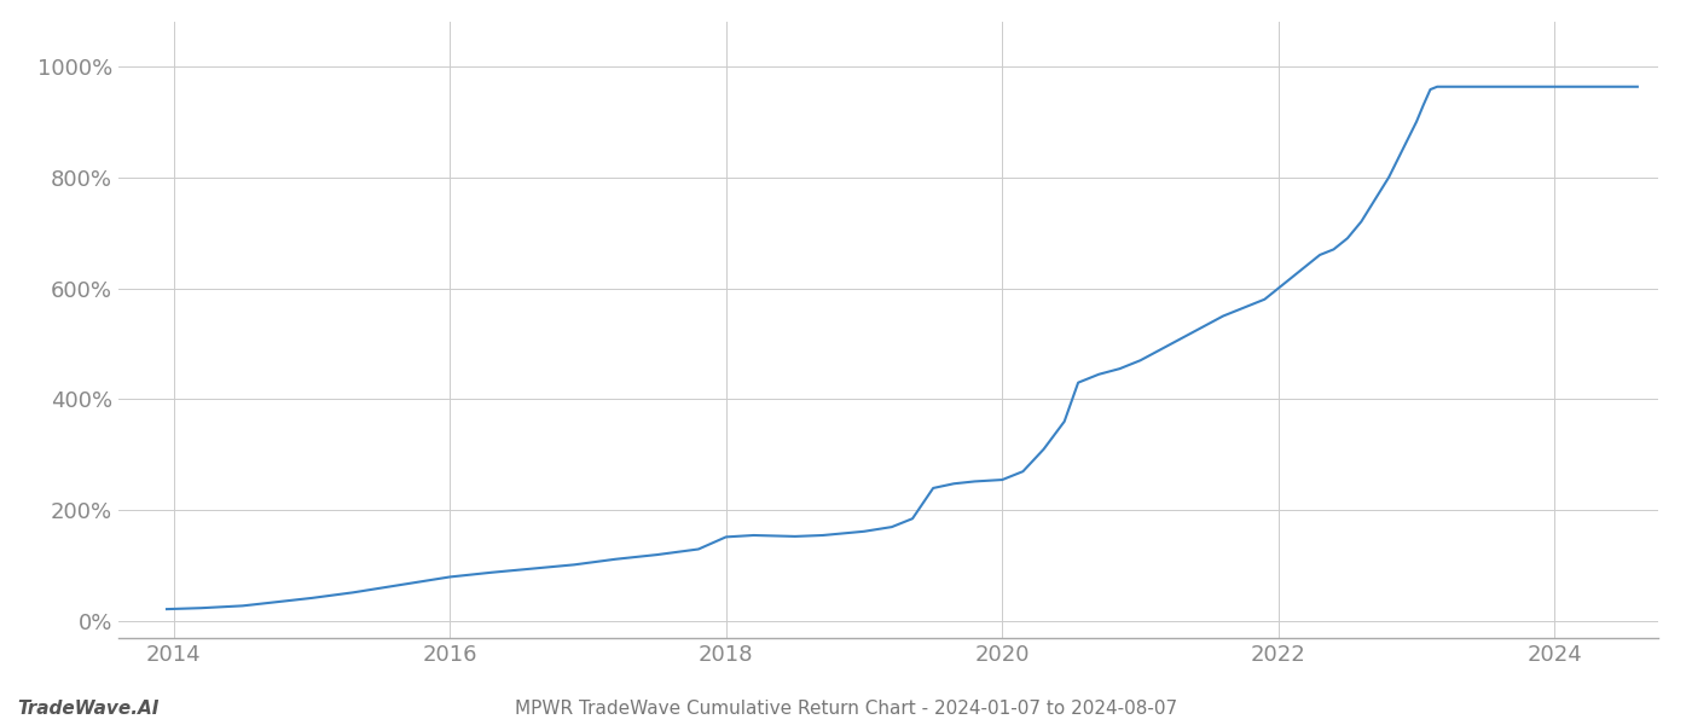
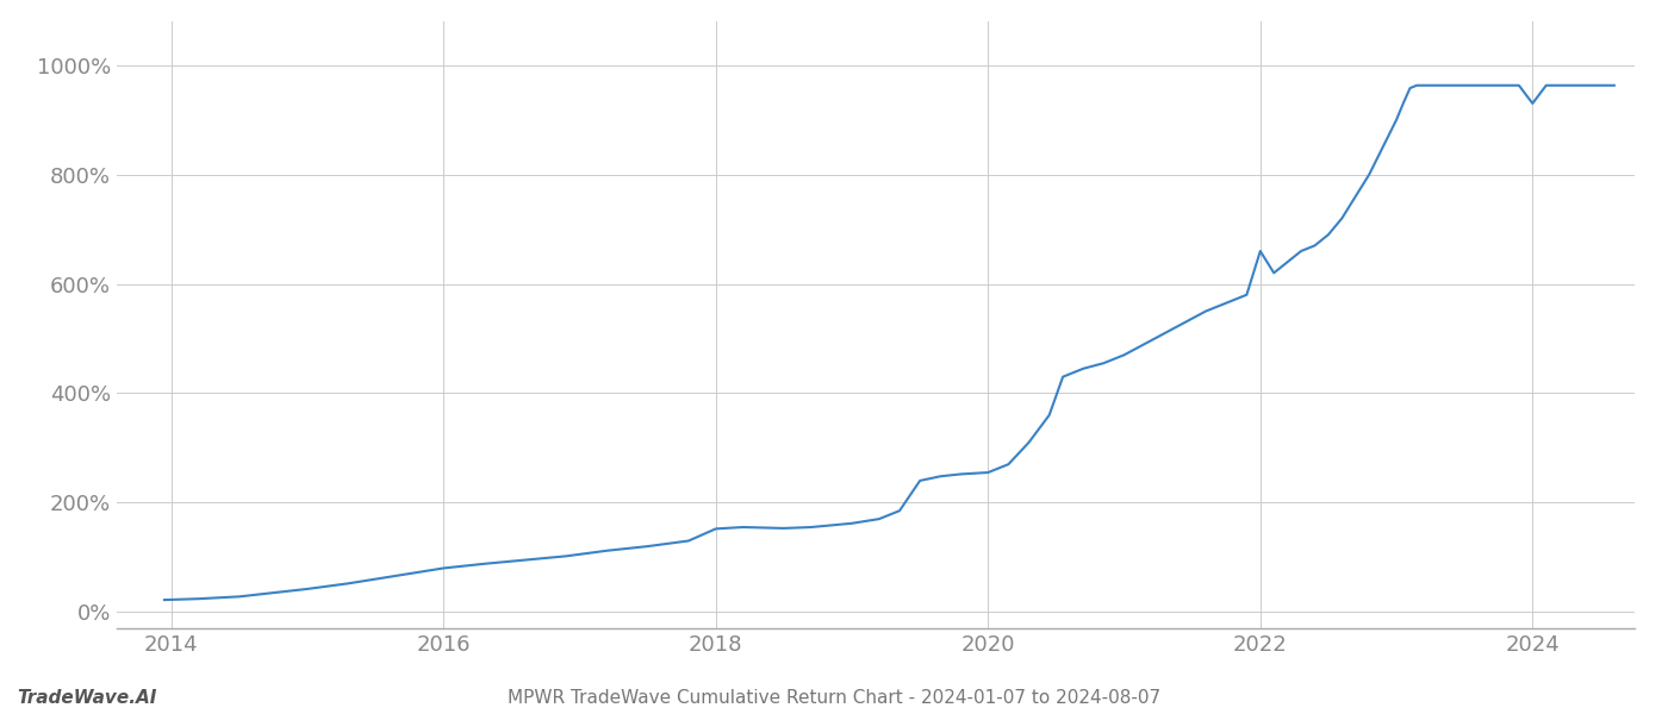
2022: 600% -> 660%
2024: 963% -> 930%
